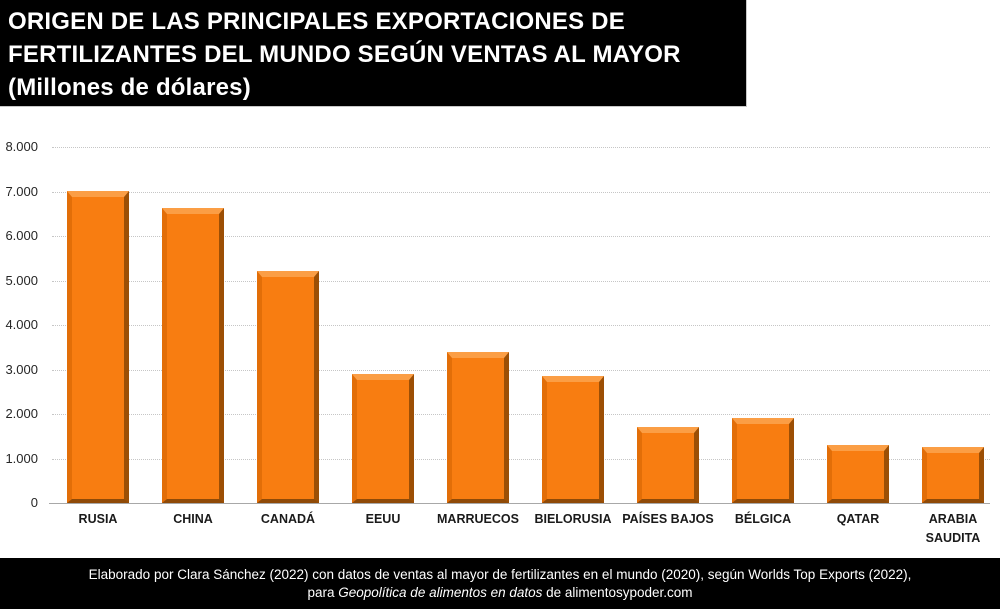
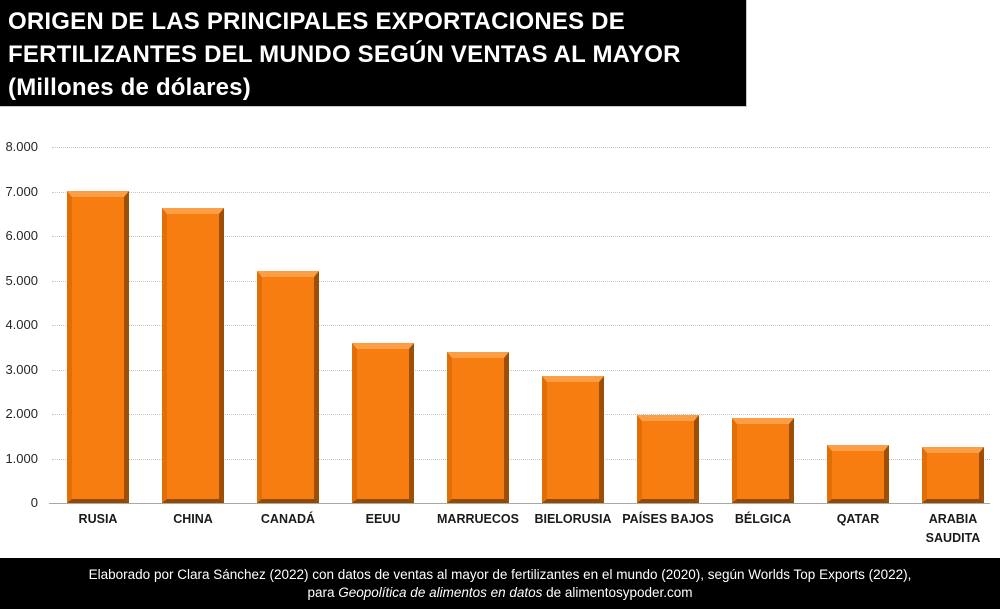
EEUU: 2900 -> 3600
PAÍSES BAJOS: 1700 -> 2000
